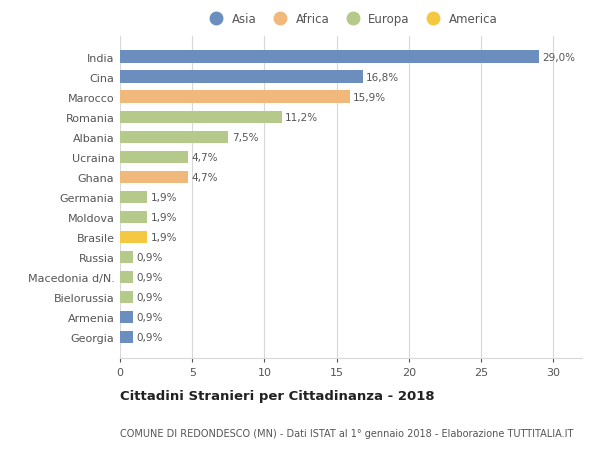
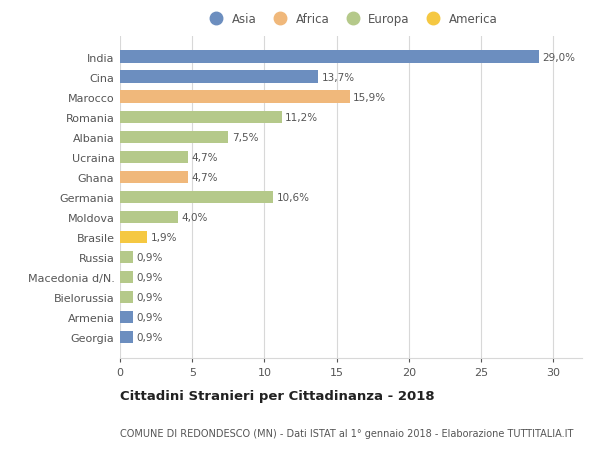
Cina: 16,8% -> 13,7%
Germania: 1,9% -> 10,6%
Moldova: 1,9% -> 4,0%
